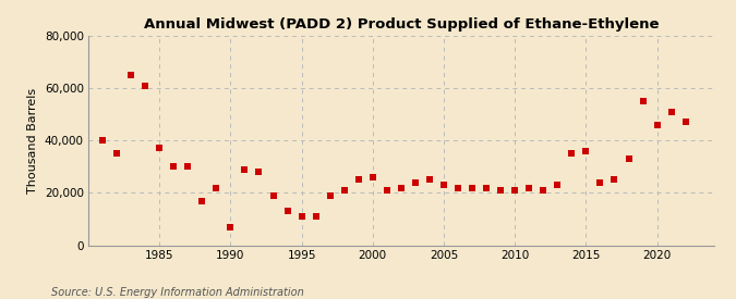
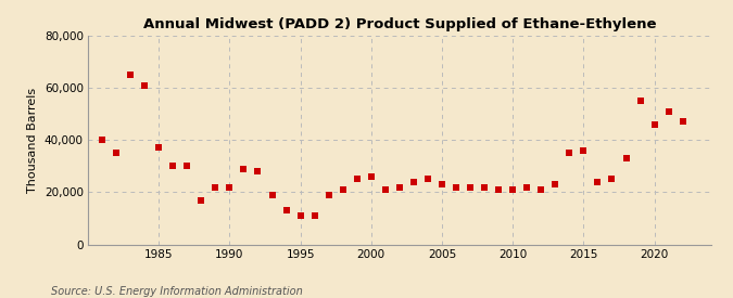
1990: 7,000 -> 22,000
